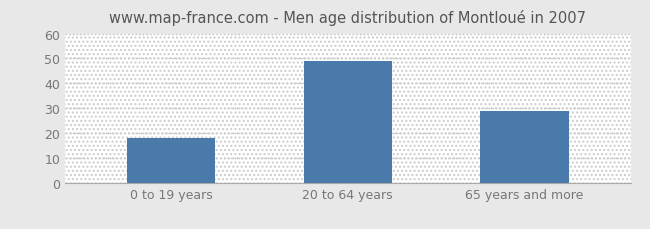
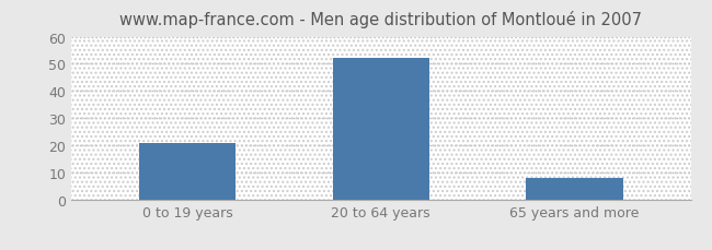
0 to 19 years: 18 -> 21
20 to 64 years: 49 -> 52
65 years and more: 29 -> 8
